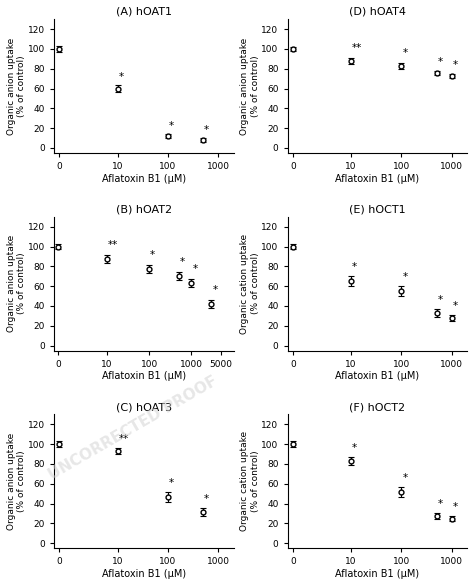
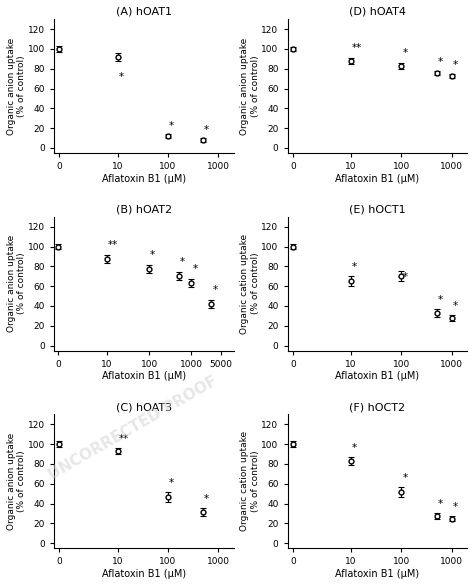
(A) hOAT1/10: 60 -> 92
(E) hOCT1/100: 55 -> 70
